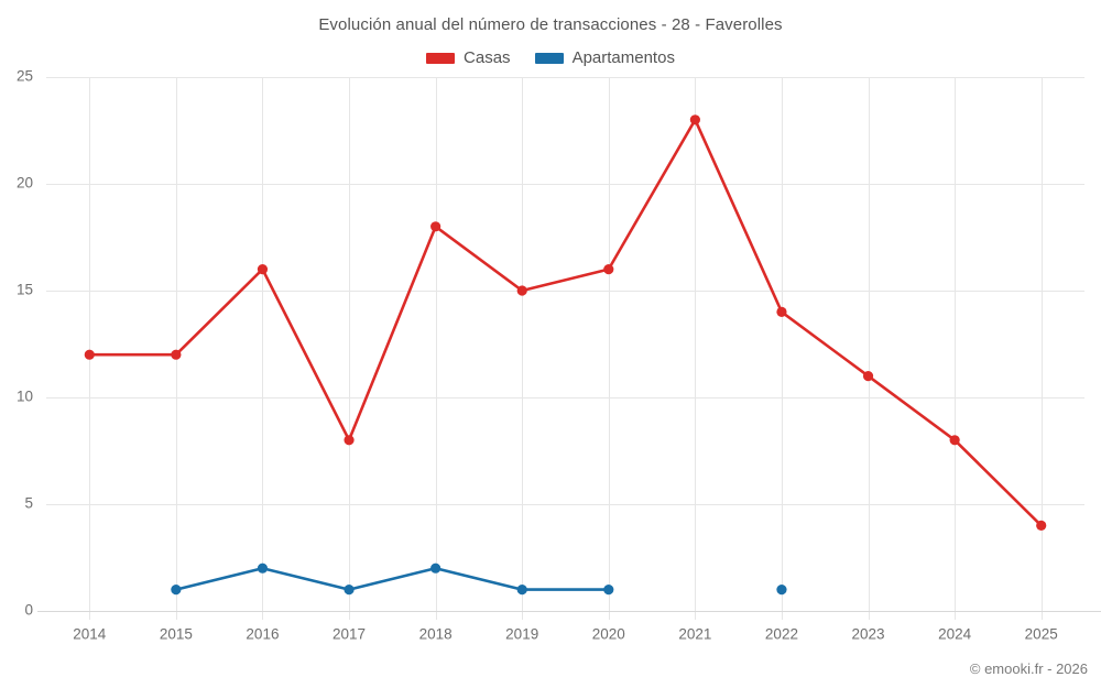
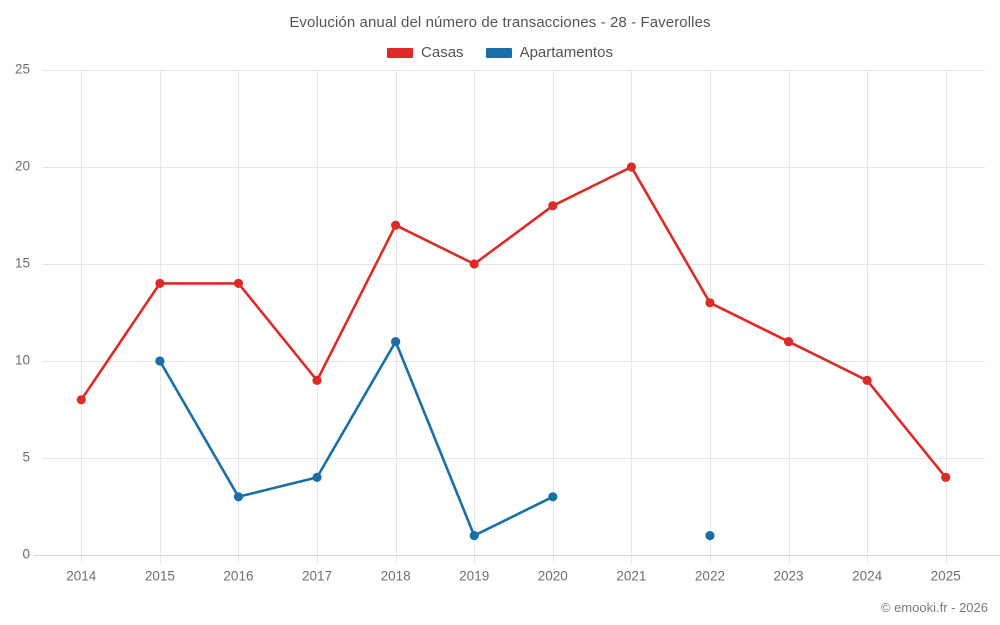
Casas/2014: 12 -> 8
Casas/2015: 12 -> 14
Apartamentos/2015: 1 -> 10
Casas/2016: 16 -> 14
Apartamentos/2016: 2 -> 3
Casas/2017: 8 -> 9
Apartamentos/2017: 1 -> 4
Casas/2018: 18 -> 17
Apartamentos/2018: 2 -> 11
Casas/2020: 16 -> 18
Apartamentos/2020: 1 -> 3
Casas/2021: 23 -> 20
Casas/2022: 14 -> 13
Casas/2024: 8 -> 9
